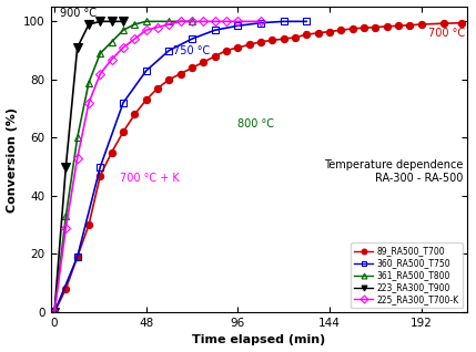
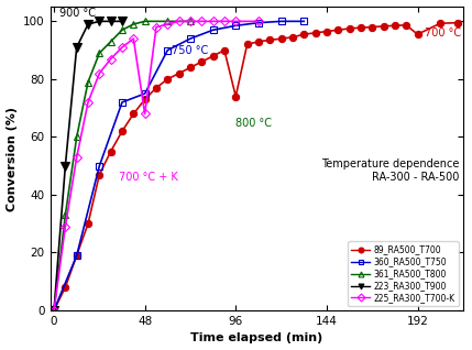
360_RA500_T750/48: 83.0 -> 75.0
225_RA300_T700-K/48: 97 -> 68
89_RA500_T700/96: 91.0 -> 74.0
89_RA500_T700/192: 99.0 -> 95.5
